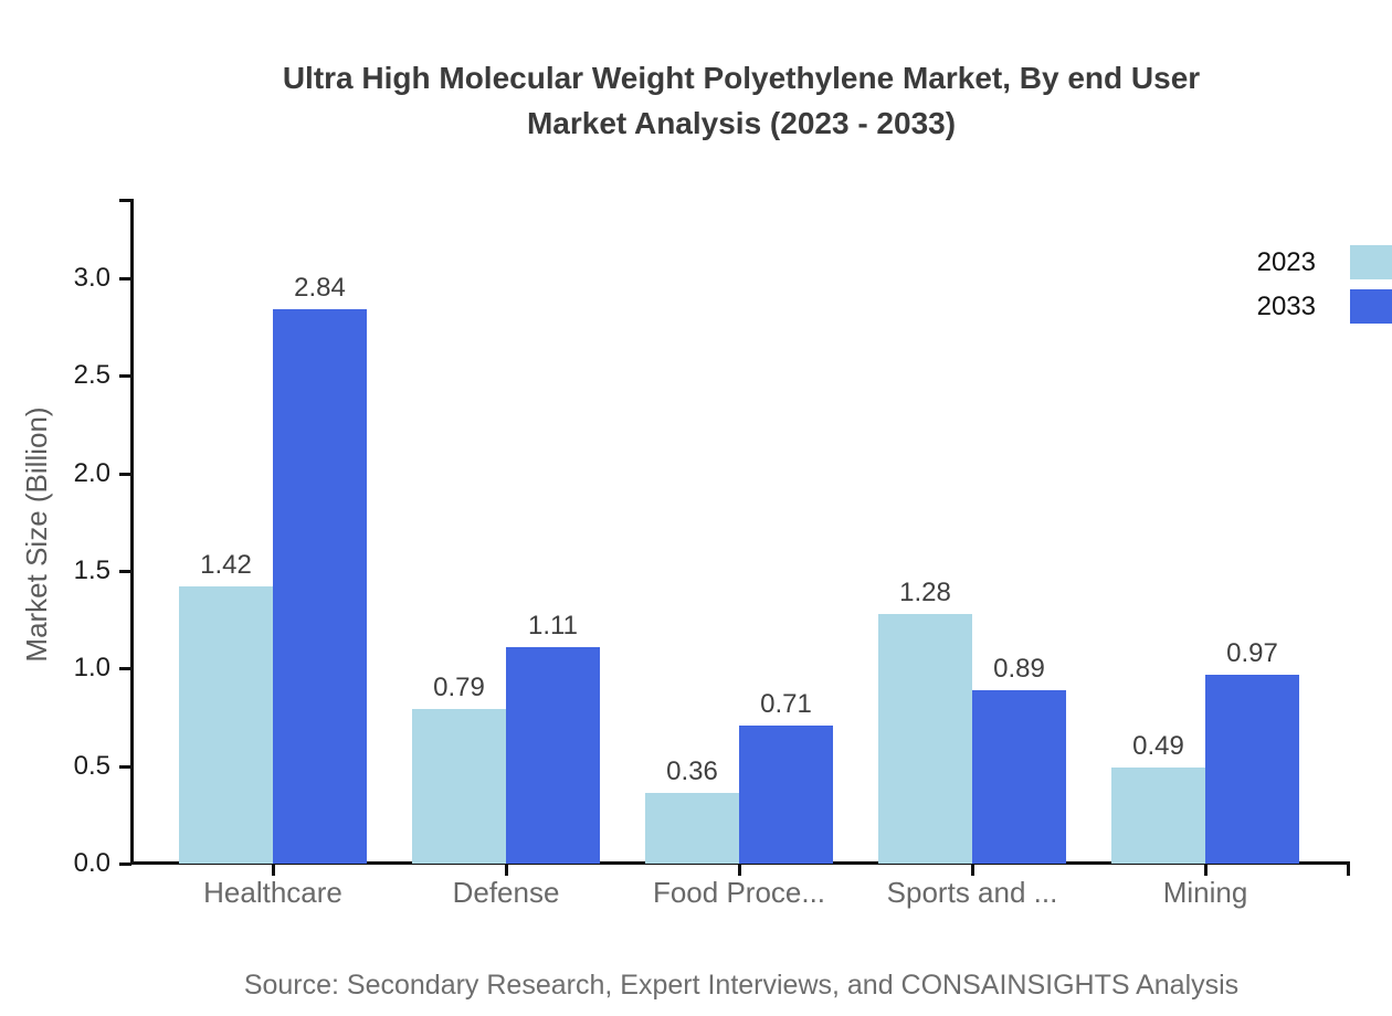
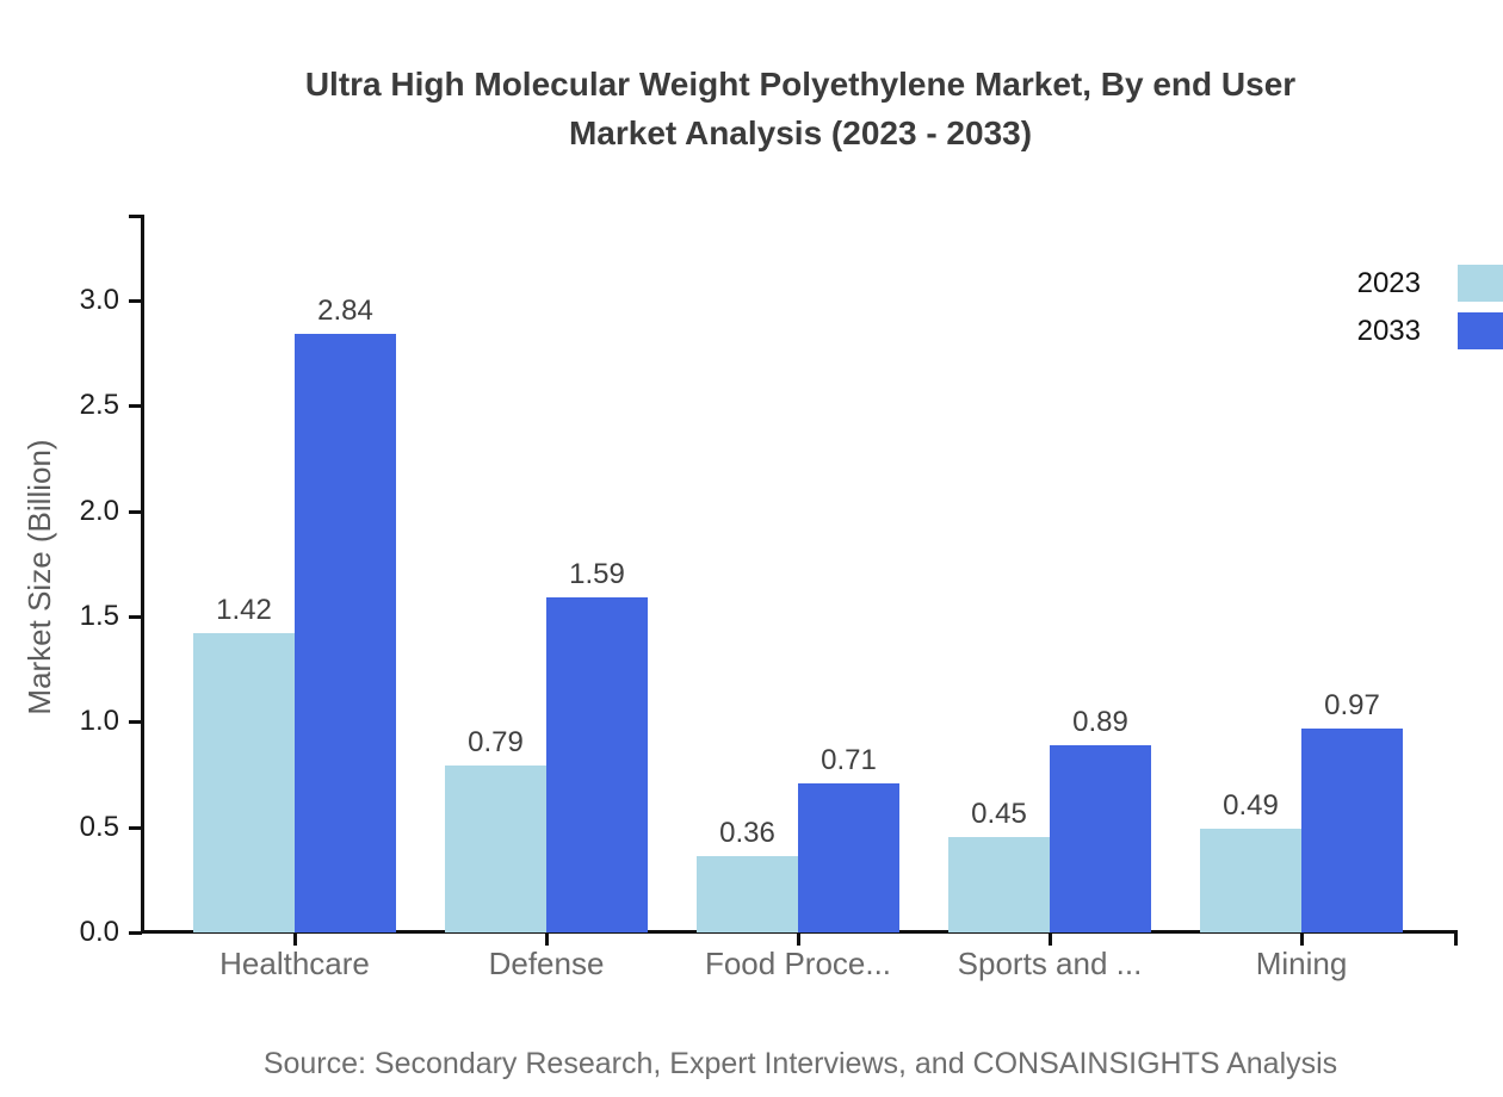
2033/Defense: 1.11 -> 1.59
2023/Sports and ...: 1.28 -> 0.45
